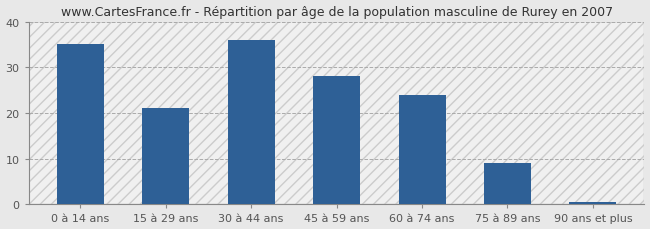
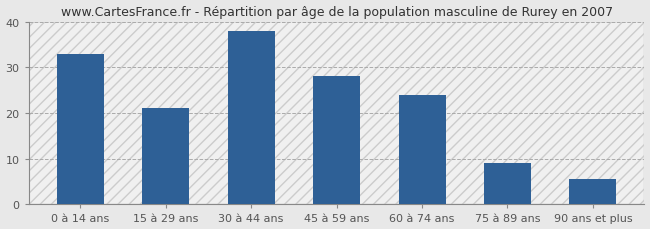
0 à 14 ans: 35.0 -> 33.0
30 à 44 ans: 36.0 -> 38.0
90 ans et plus: 0.5 -> 5.5
